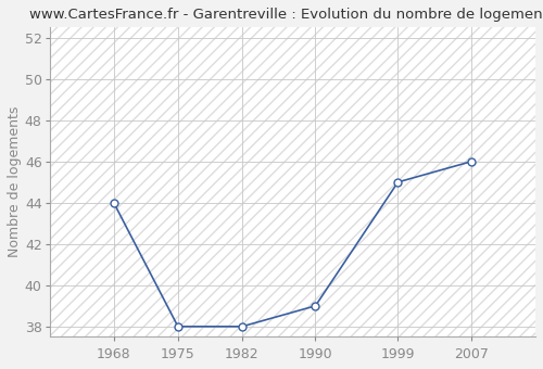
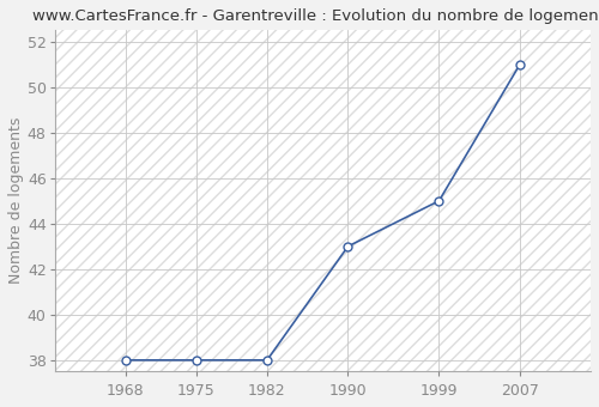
1968: 44 -> 38
1990: 39 -> 43
2007: 46 -> 51
